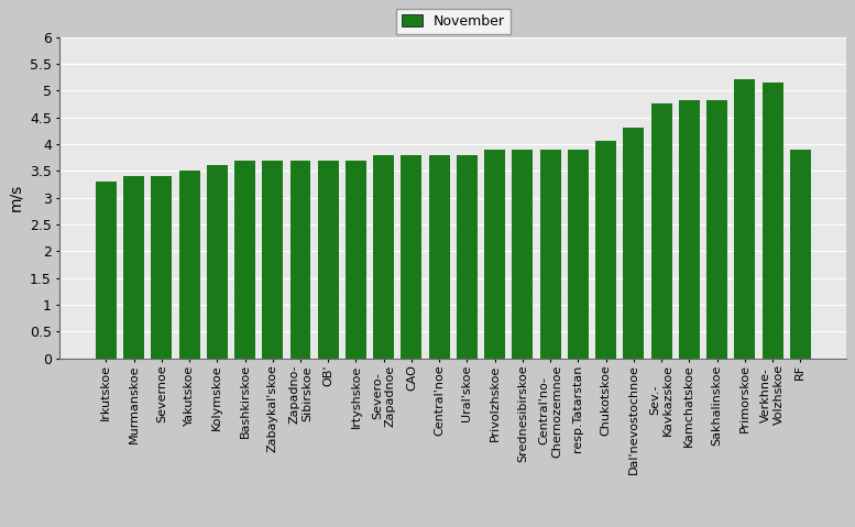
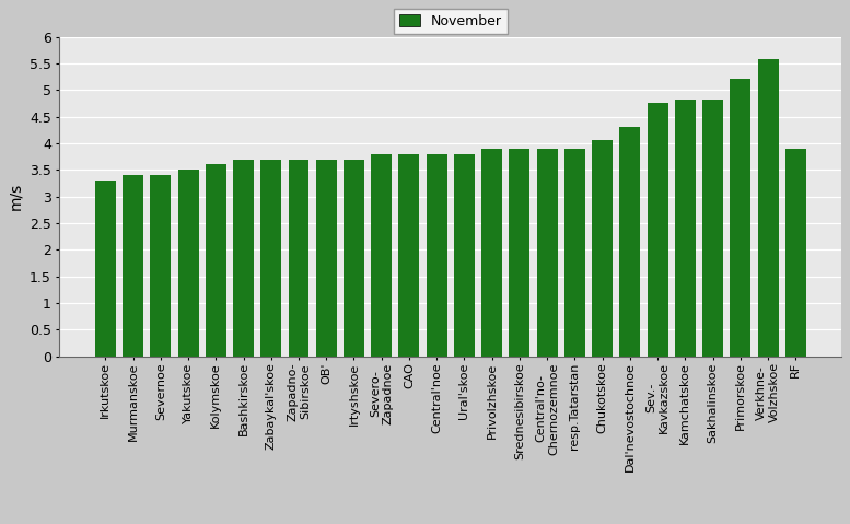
Verkhne- Volzhskoe: 5.15 -> 5.57
